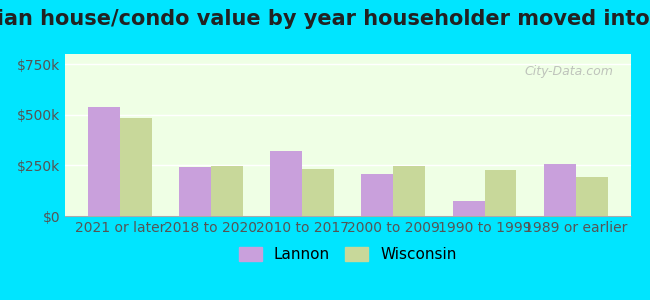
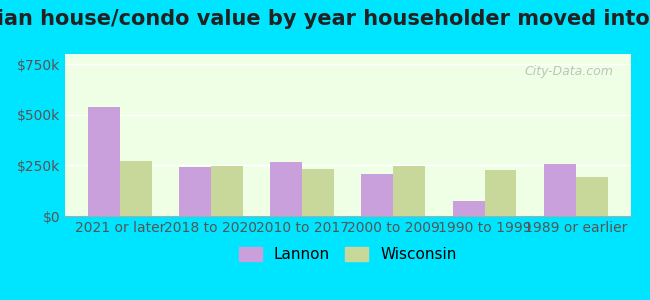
Wisconsin/2021 or later: $485k -> $270k
Lannon/2010 to 2017: $320k -> $265k
